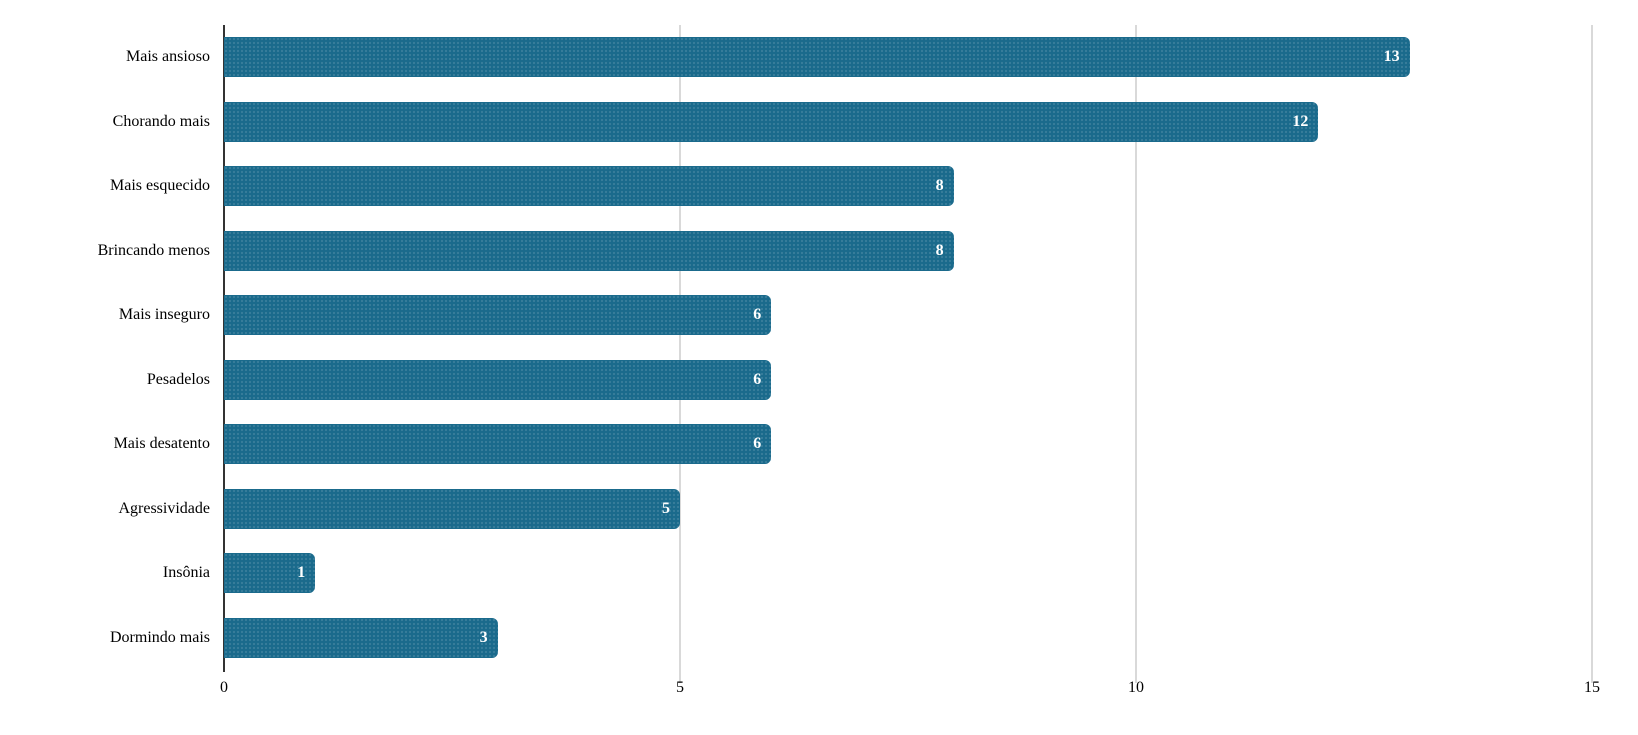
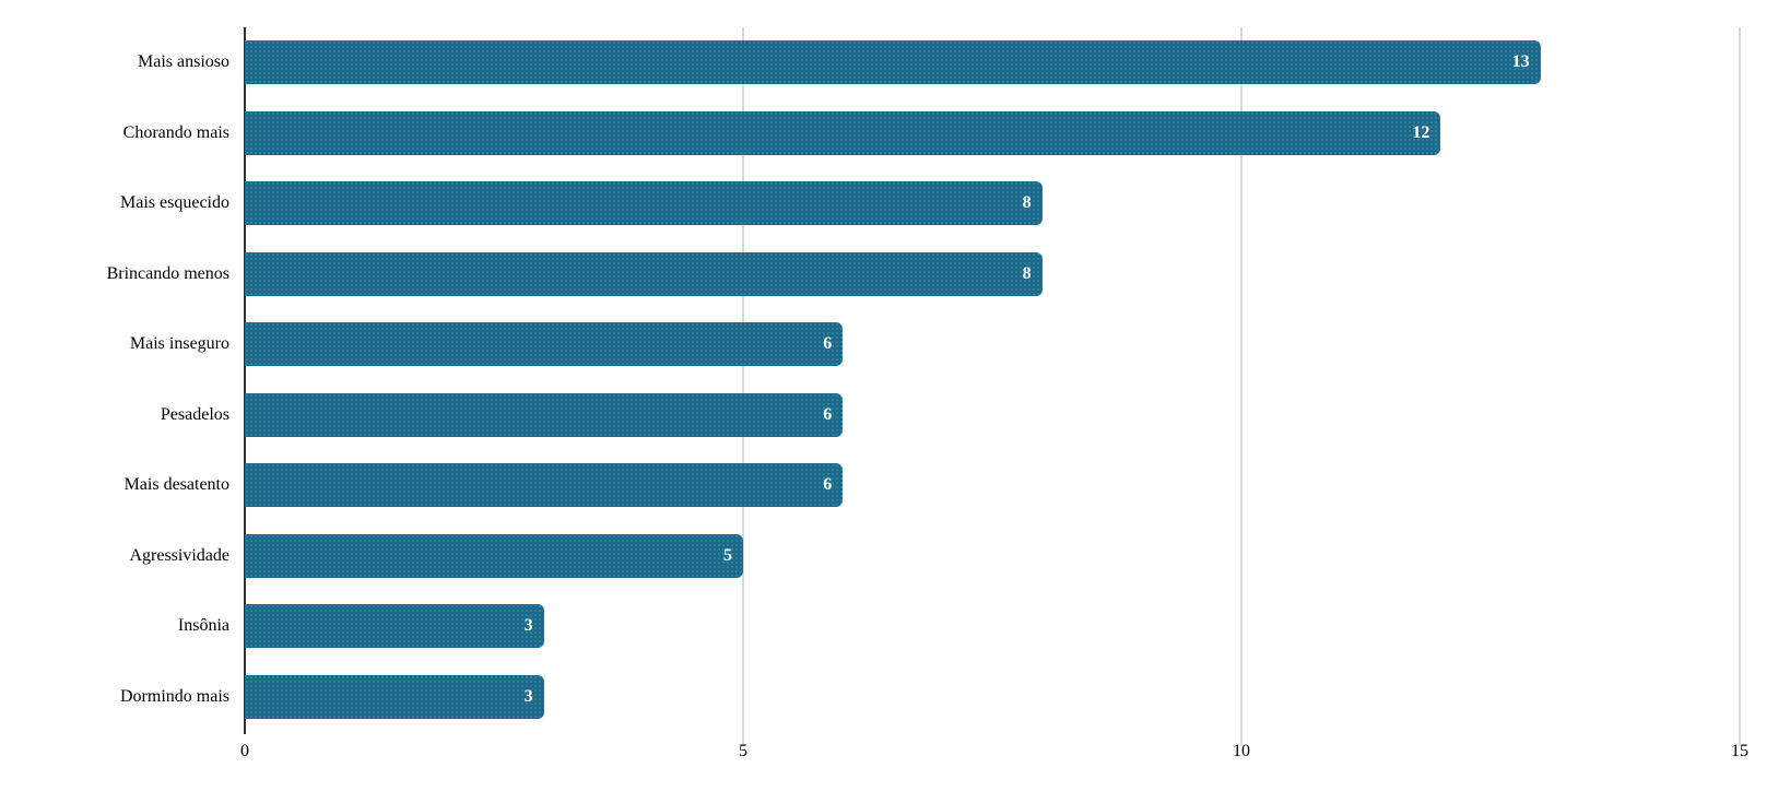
Insônia: 1 -> 3
